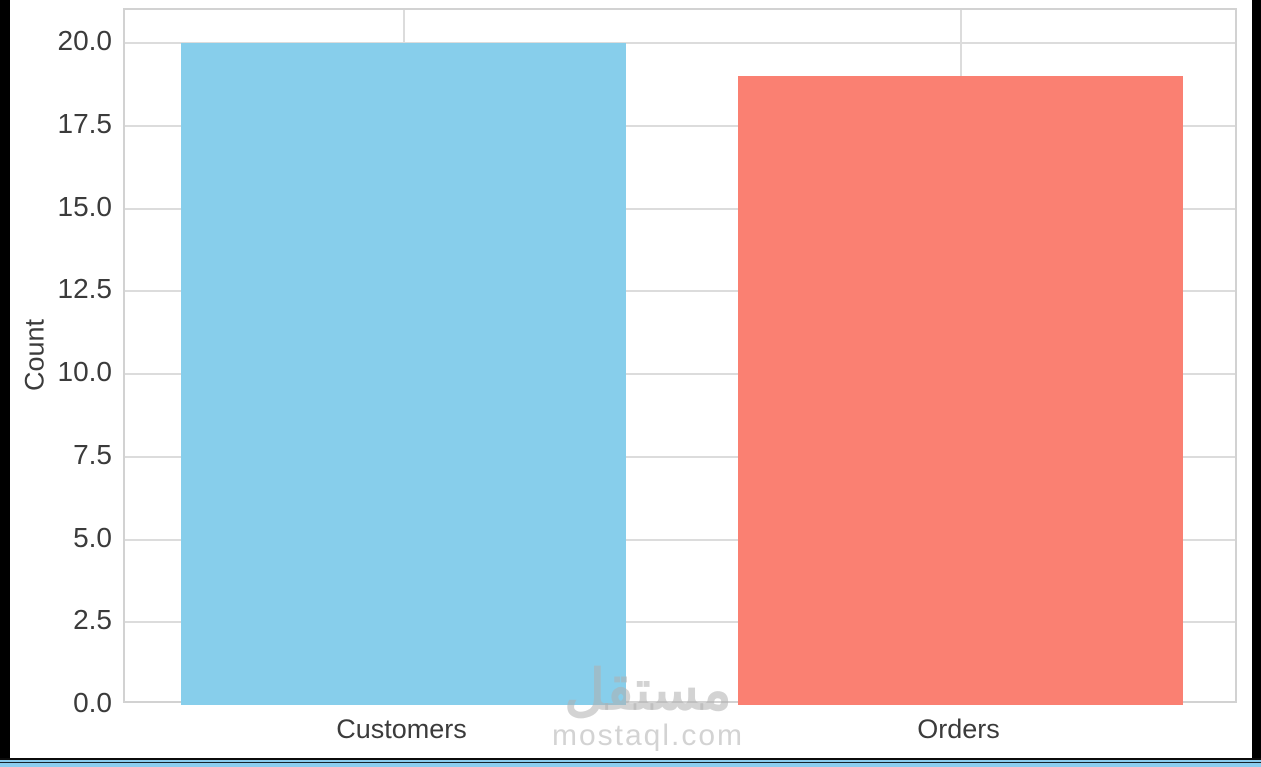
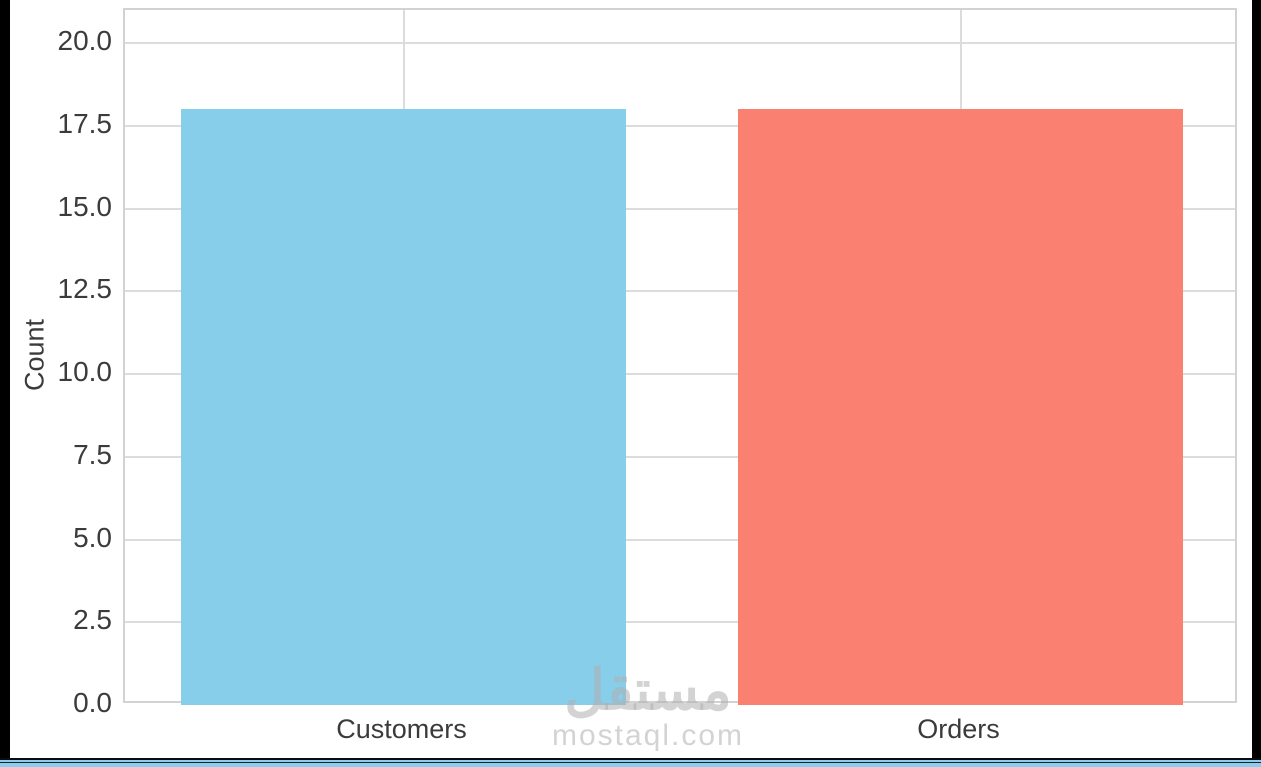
Customers: 20 -> 18
Orders: 19 -> 18
